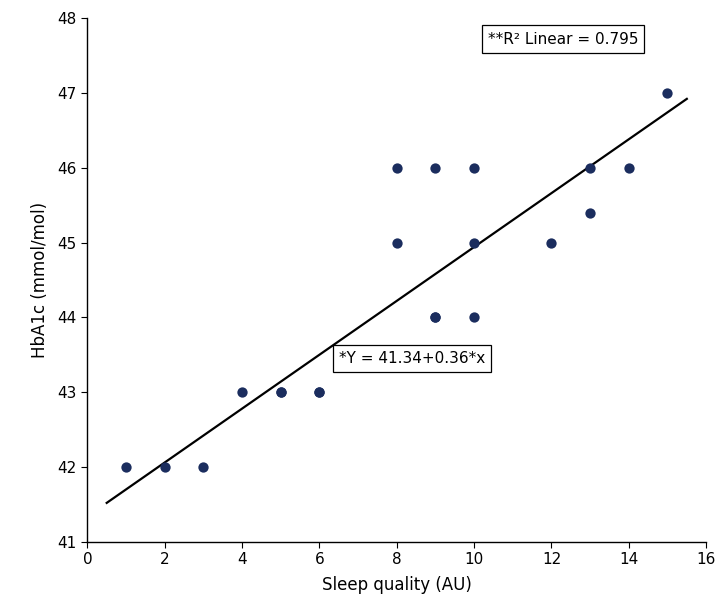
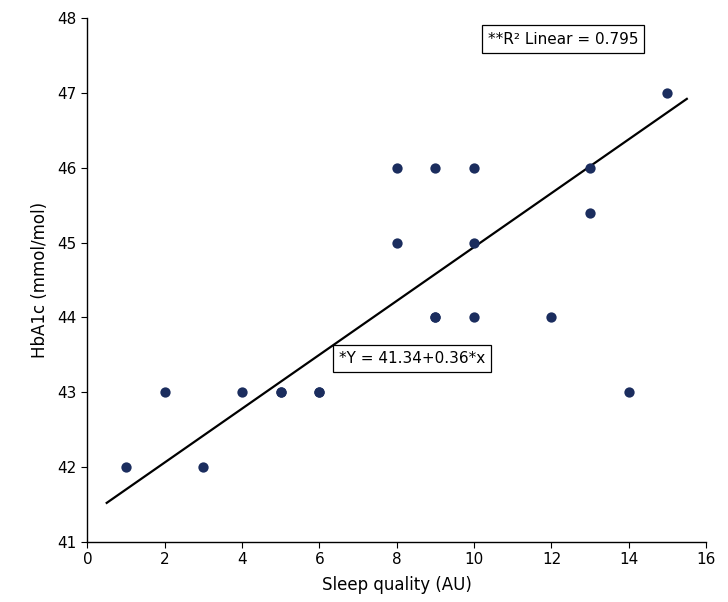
2: 42.0 -> 43.0
12: 45.0 -> 44.0
14: 46.0 -> 43.0
